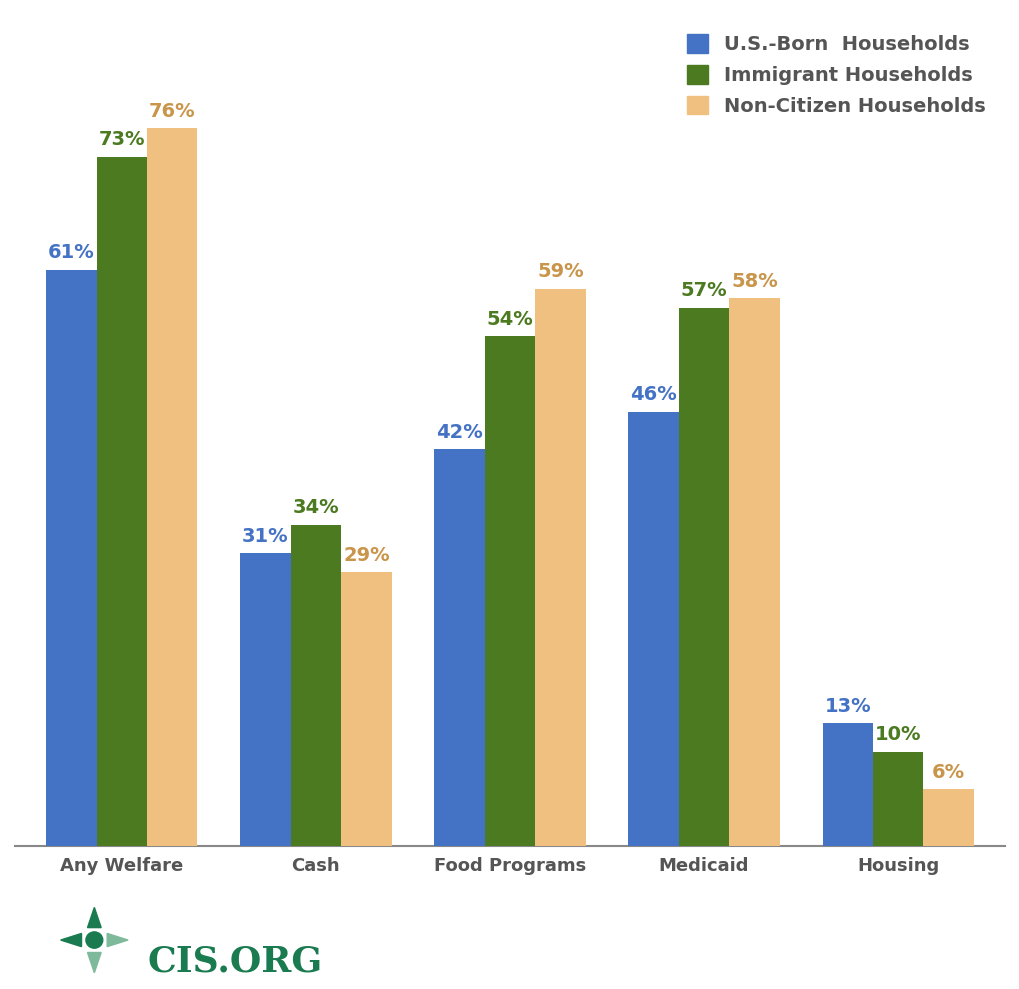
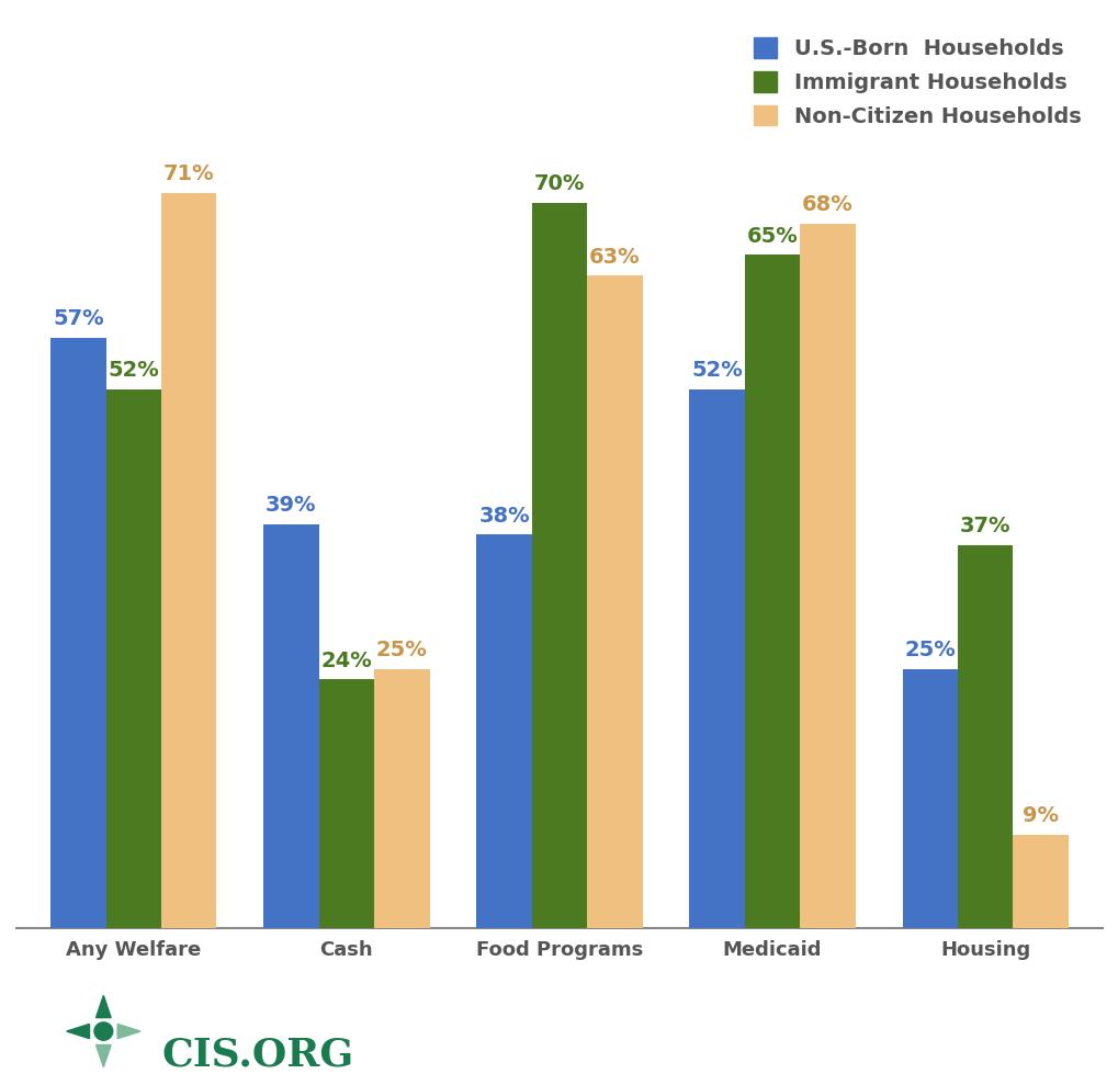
U.S.-Born Households/Any Welfare: 61% -> 57%
Immigrant Households/Any Welfare: 73% -> 52%
Non-Citizen Households/Any Welfare: 76% -> 71%
U.S.-Born Households/Cash: 31% -> 39%
Immigrant Households/Cash: 34% -> 24%
Non-Citizen Households/Cash: 29% -> 25%
U.S.-Born Households/Food Programs: 42% -> 38%
Immigrant Households/Food Programs: 54% -> 70%
Non-Citizen Households/Food Programs: 59% -> 63%
U.S.-Born Households/Medicaid: 46% -> 52%
Immigrant Households/Medicaid: 57% -> 65%
Non-Citizen Households/Medicaid: 58% -> 68%
U.S.-Born Households/Housing: 13% -> 25%
Immigrant Households/Housing: 10% -> 37%
Non-Citizen Households/Housing: 6% -> 9%
